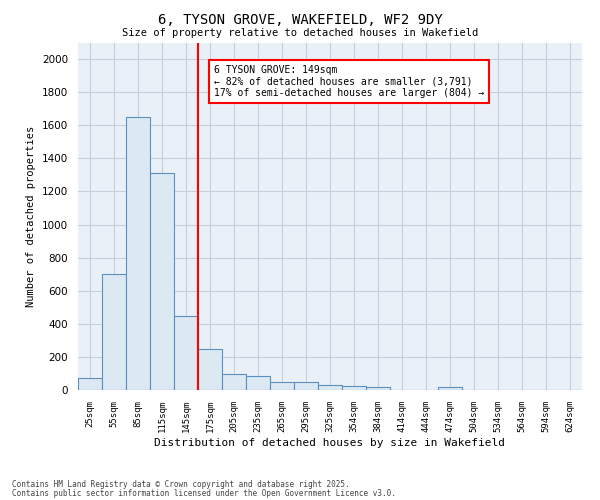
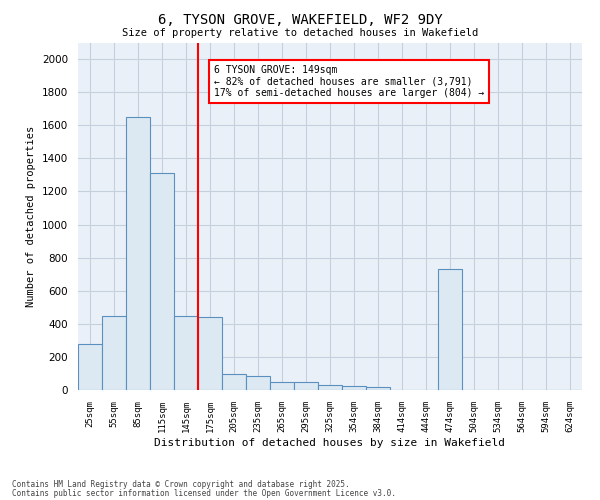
25sqm: 80 -> 280
55sqm: 700 -> 450
175sqm: 250 -> 440
474sqm: 20 -> 730
